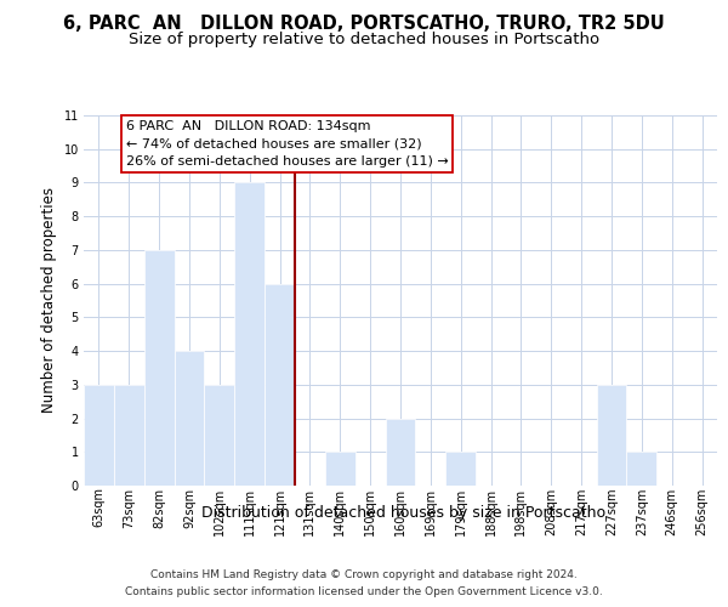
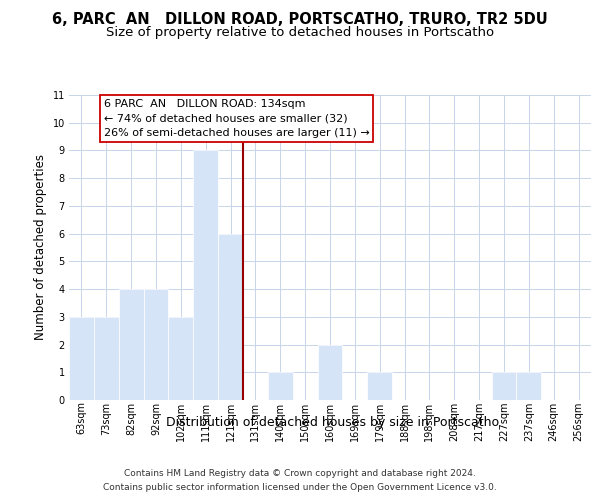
82sqm: 7 -> 4
227sqm: 3 -> 1
